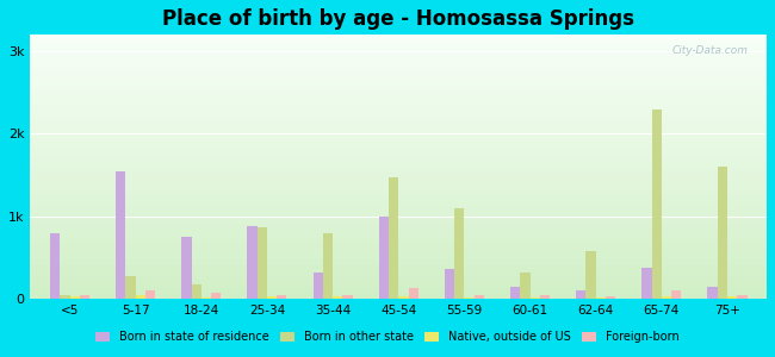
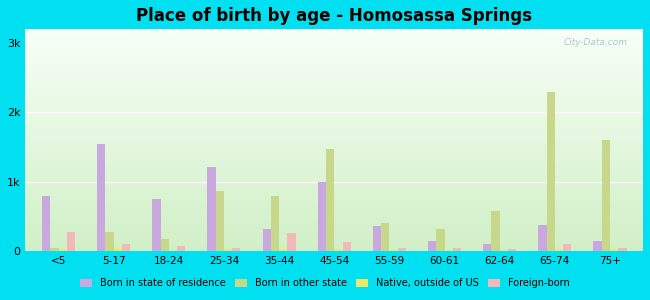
Foreign-born/<5: 0.04k -> 0.28k
Born in state of residence/25-34: 0.88k -> 1.22k
Foreign-born/35-44: 0.05k -> 0.26k
Born in other state/55-59: 1.10k -> 0.40k
